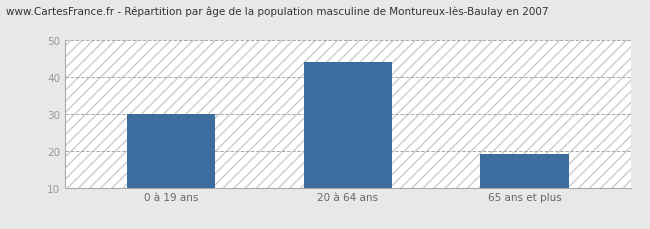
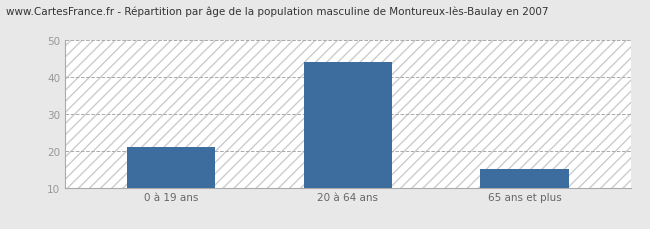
0 à 19 ans: 30 -> 21
65 ans et plus: 19 -> 15
